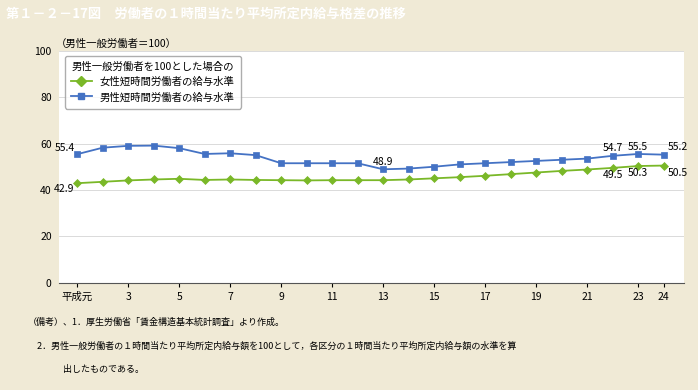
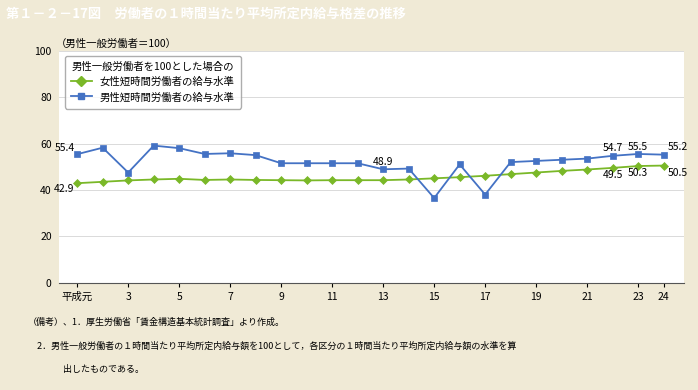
男性短時間労働者の給与水準/3: 59.0 -> 47.5
男性短時間労働者の給与水準/15: 50.0 -> 36.5
男性短時間労働者の給与水準/17: 51.5 -> 38.0
